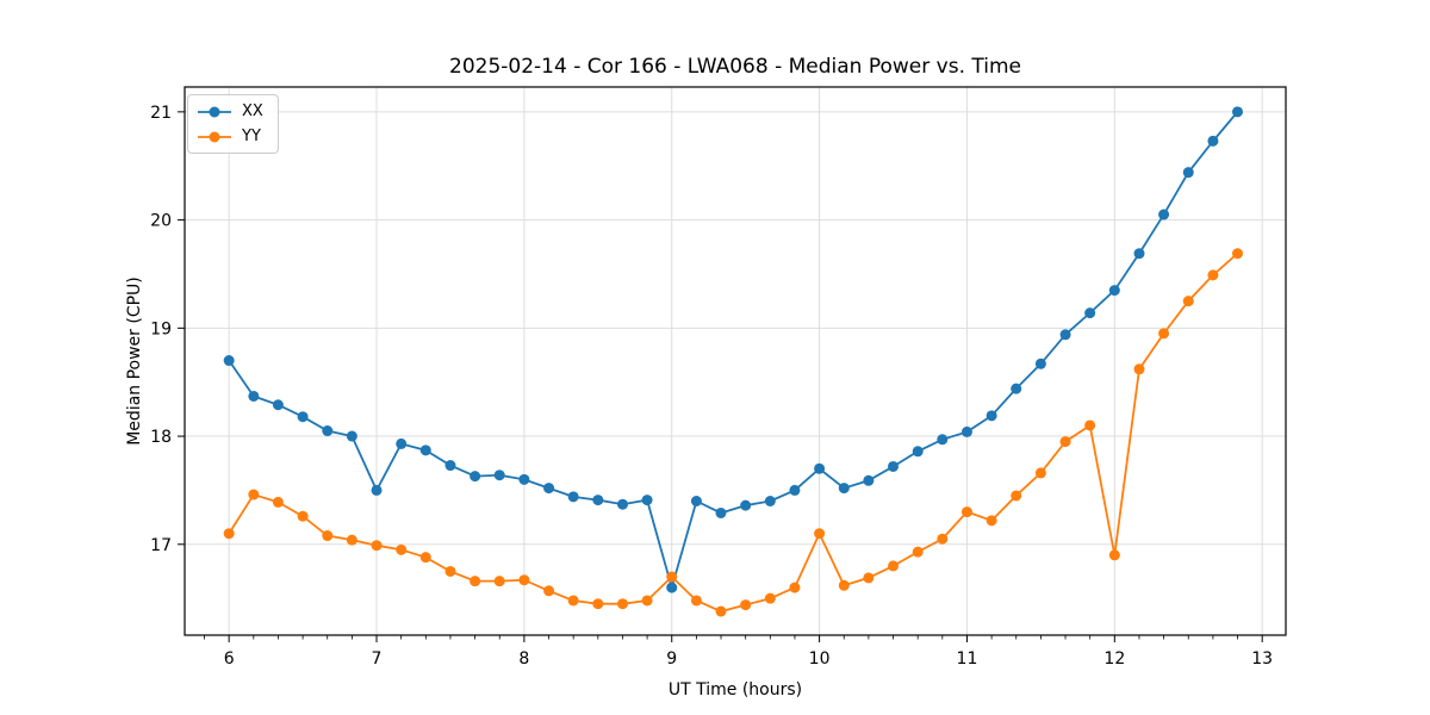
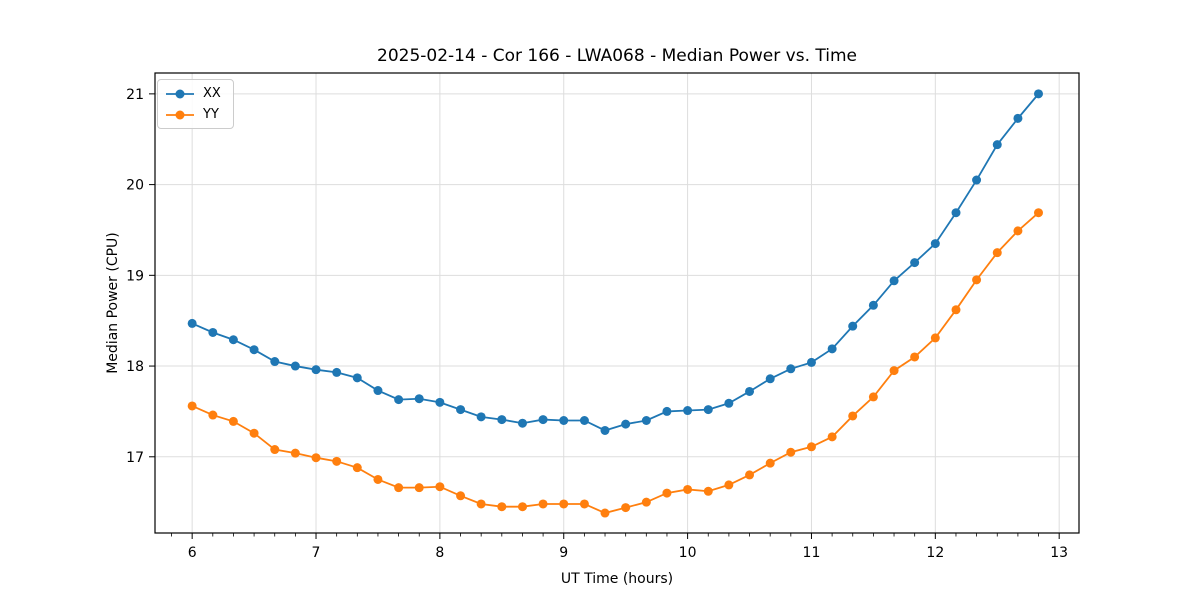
XX/6: 18.7 -> 18.5
YY/6: 17.1 -> 17.6
XX/7: 17.5 -> 18.0
XX/9: 16.6 -> 17.4
YY/9: 16.7 -> 16.5
XX/10: 17.7 -> 17.5
YY/10: 17.1 -> 16.6
YY/11: 17.3 -> 17.1
YY/12: 16.9 -> 18.3
